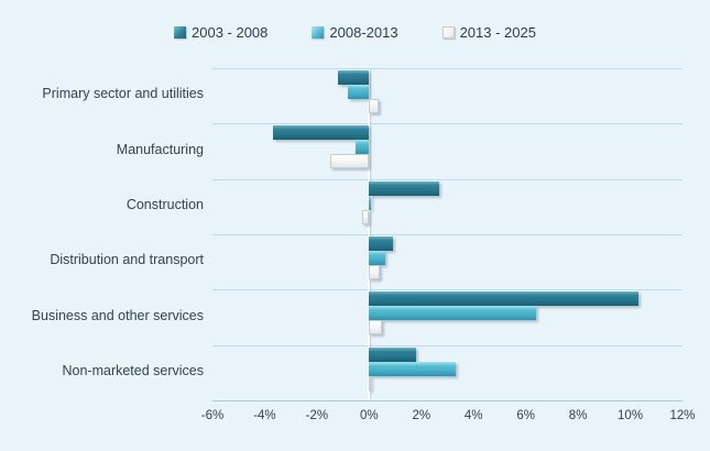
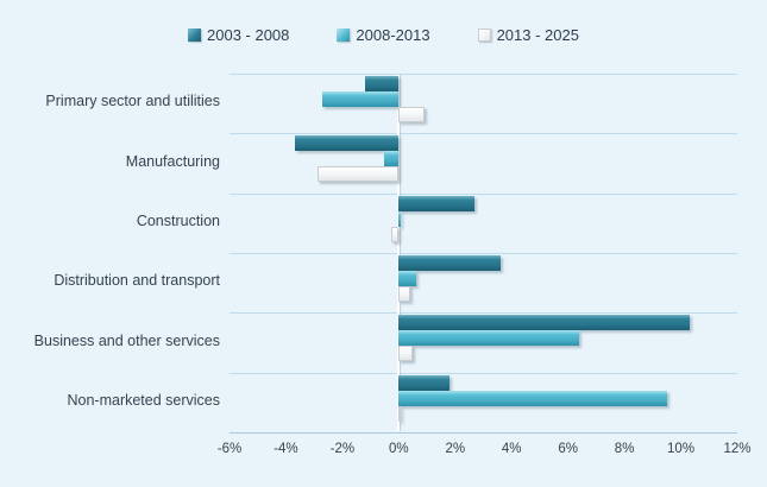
2008-2013/Primary sector and utilities: -0.8% -> -2.7%
2013 - 2025/Primary sector and utilities: 0.3% -> 0.9%
2013 - 2025/Manufacturing: -1.5% -> -2.9%
2003 - 2008/Distribution and transport: 0.9% -> 3.6%
2008-2013/Non-marketed services: 3.3% -> 9.5%
